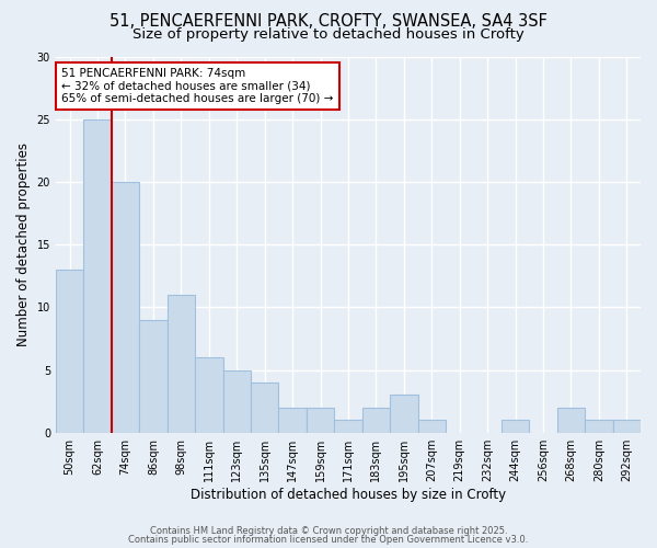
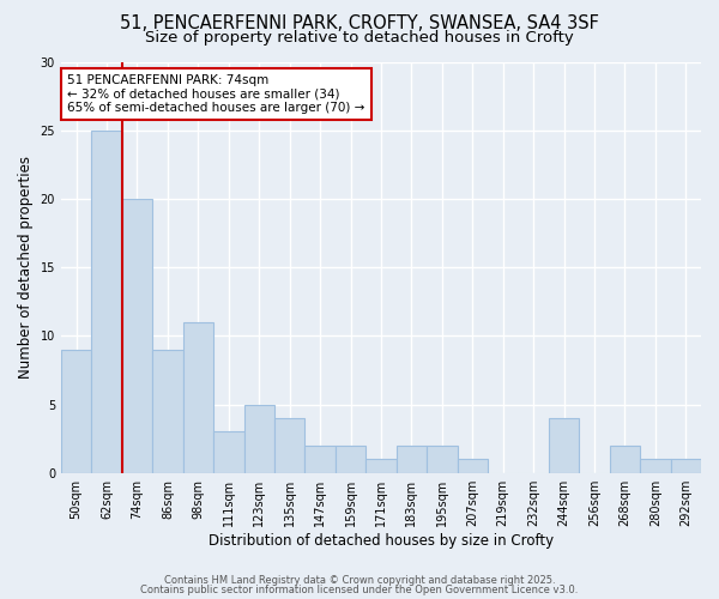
50sqm: 13 -> 9
111sqm: 6 -> 3
195sqm: 3 -> 2
244sqm: 1 -> 4
